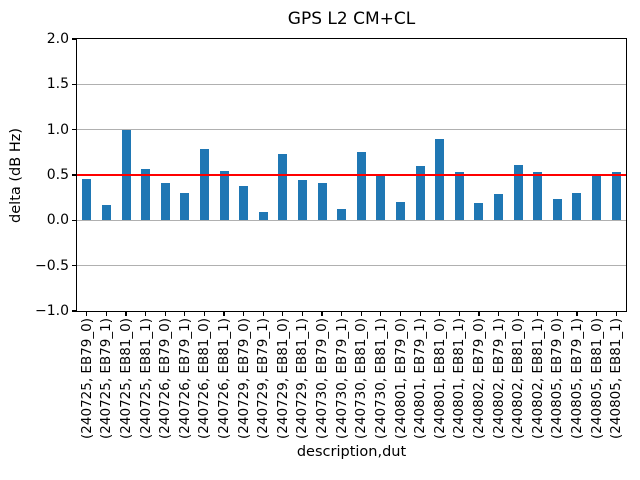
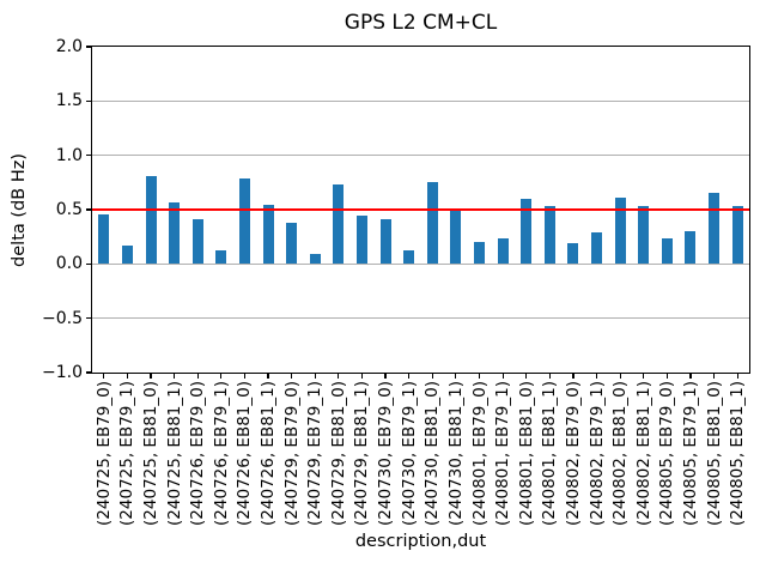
(240725, EB81_0): 1.0 -> 0.8
(240726, EB79_1): 0.3 -> 0.1
(240801, EB79_1): 0.6 -> 0.2
(240801, EB81_0): 0.9 -> 0.6
(240805, EB81_0): 0.5 -> 0.7
